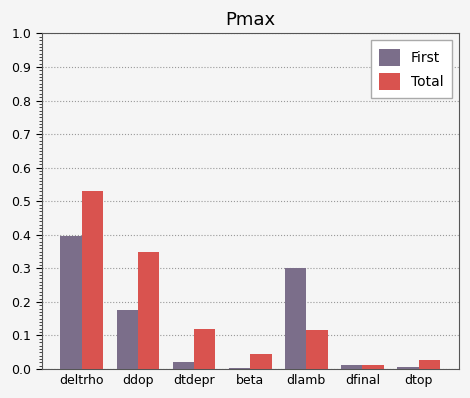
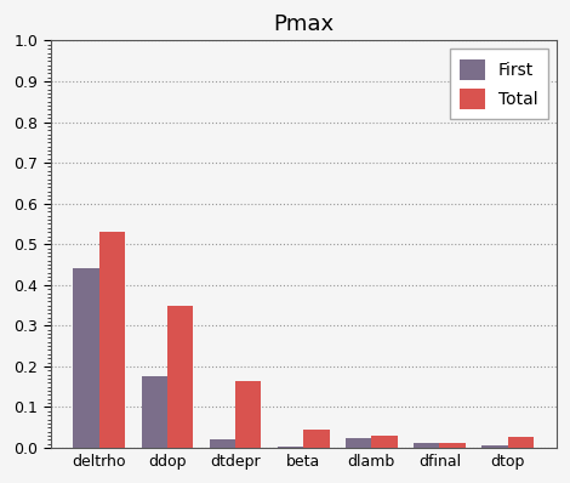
First/deltrho: 0.395 -> 0.440
Total/dtdepr: 0.120 -> 0.163
First/dlamb: 0.300 -> 0.025
Total/dlamb: 0.115 -> 0.030
